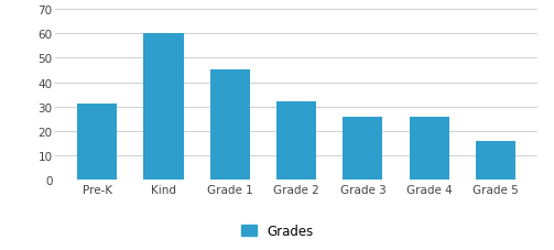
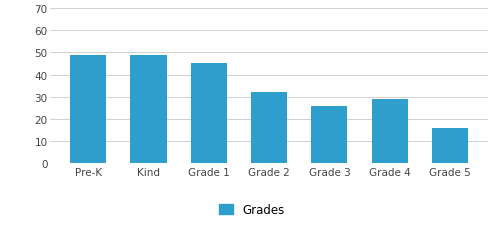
Pre-K: 31 -> 49
Kind: 60 -> 49
Grade 4: 26 -> 29
